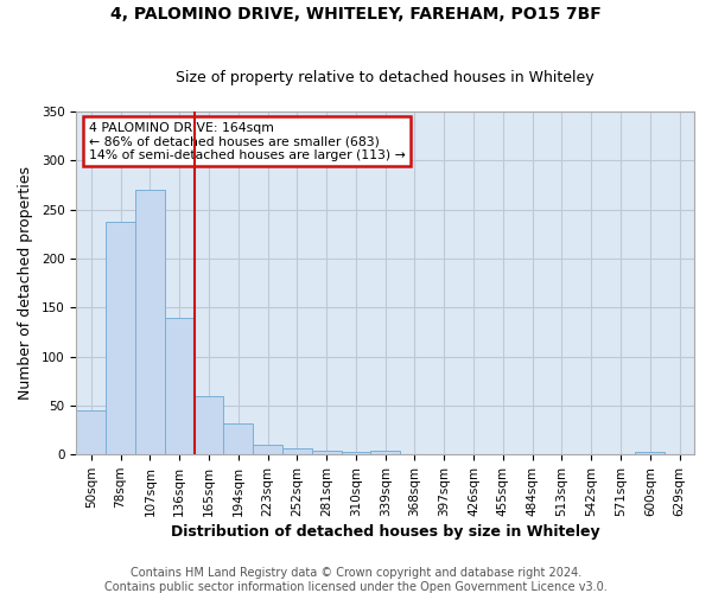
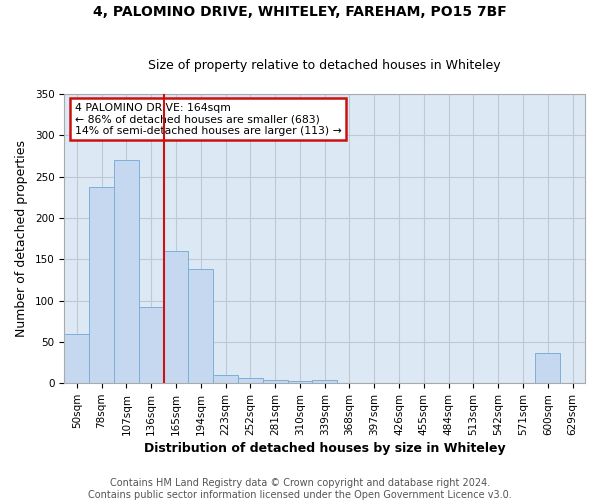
50sqm: 45 -> 60
136sqm: 140 -> 92
165sqm: 60 -> 160
194sqm: 32 -> 138
600sqm: 3 -> 36
